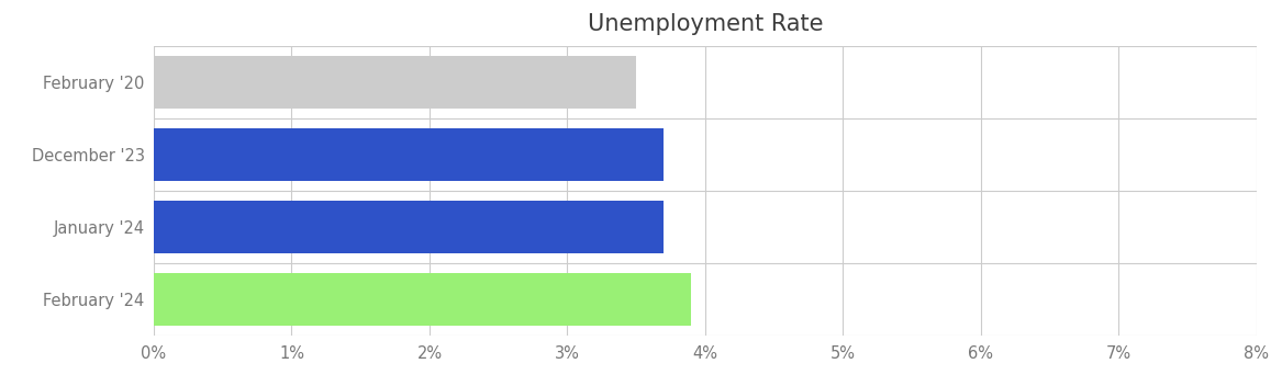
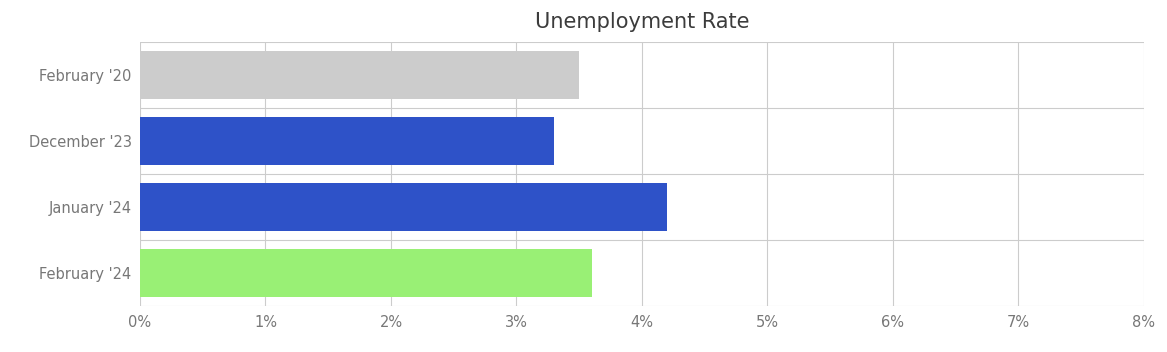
December '23: 3.7% -> 3.3%
January '24: 3.7% -> 4.2%
February '24: 3.9% -> 3.6%
